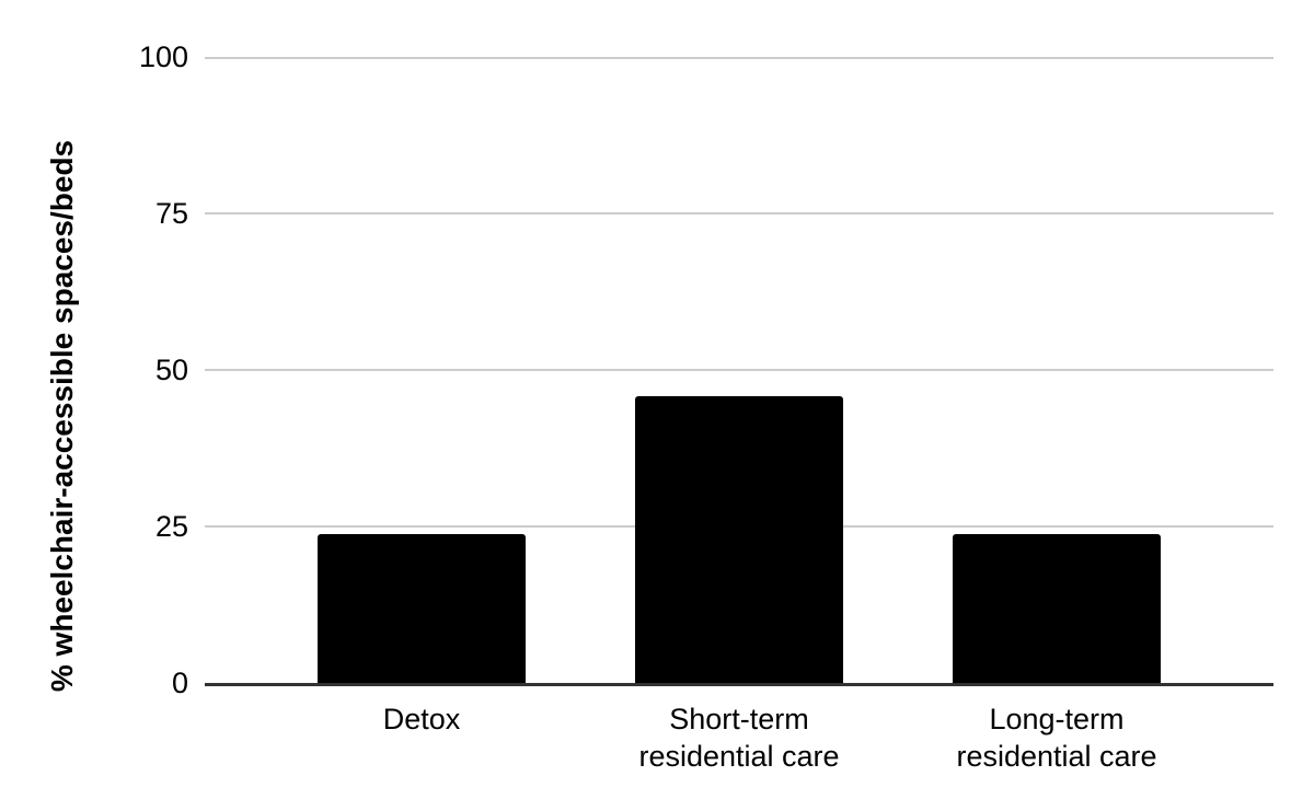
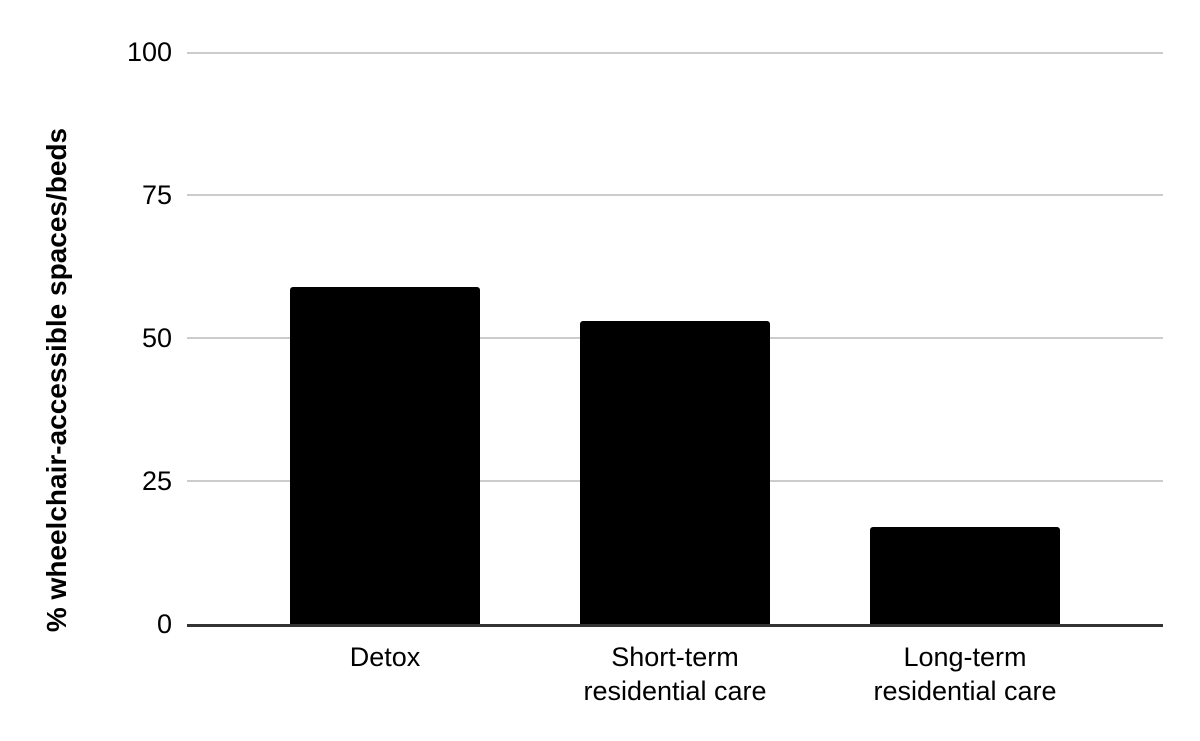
Detox: 24 -> 59
Short-term residential care: 46 -> 53
Long-term residential care: 24 -> 17
